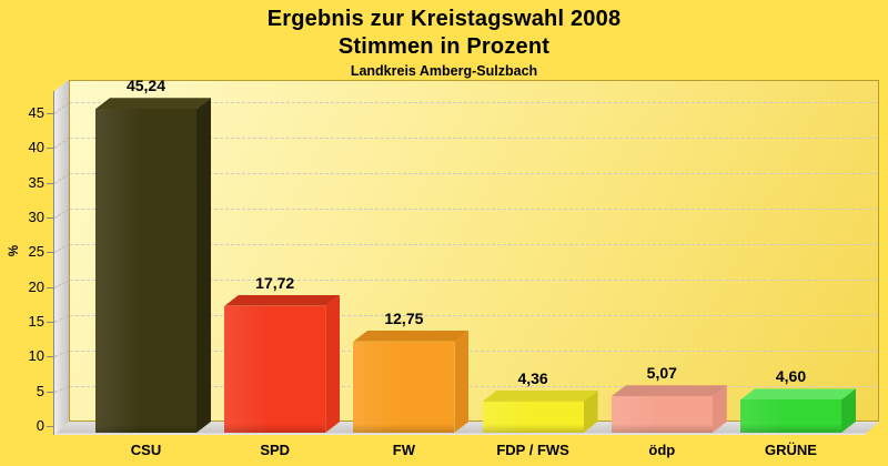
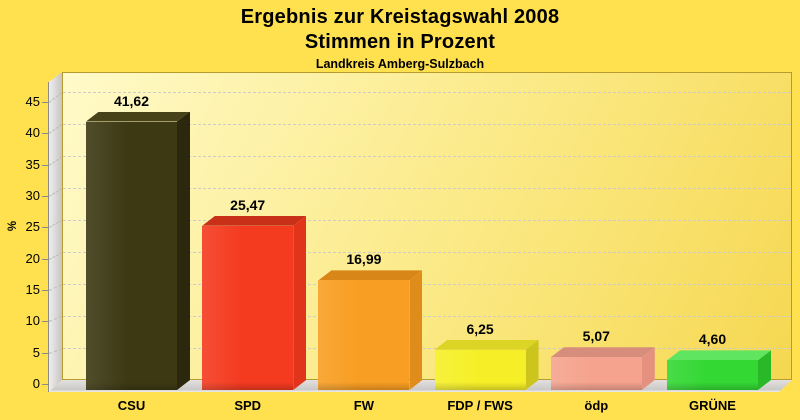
CSU: 45,24 -> 41,62
SPD: 17,72 -> 25,47
FW: 12,75 -> 16,99
FDP / FWS: 4,36 -> 6,25
